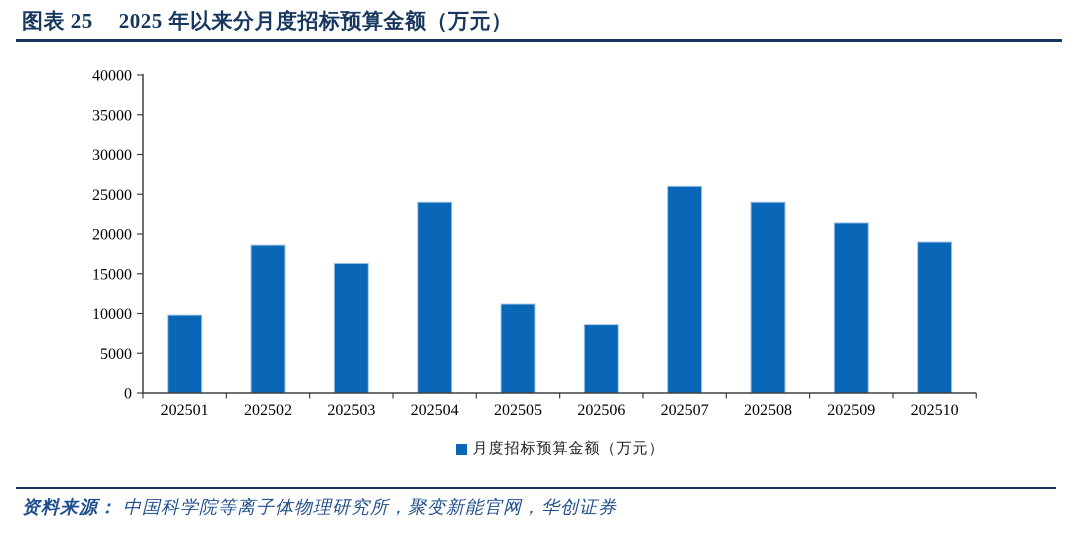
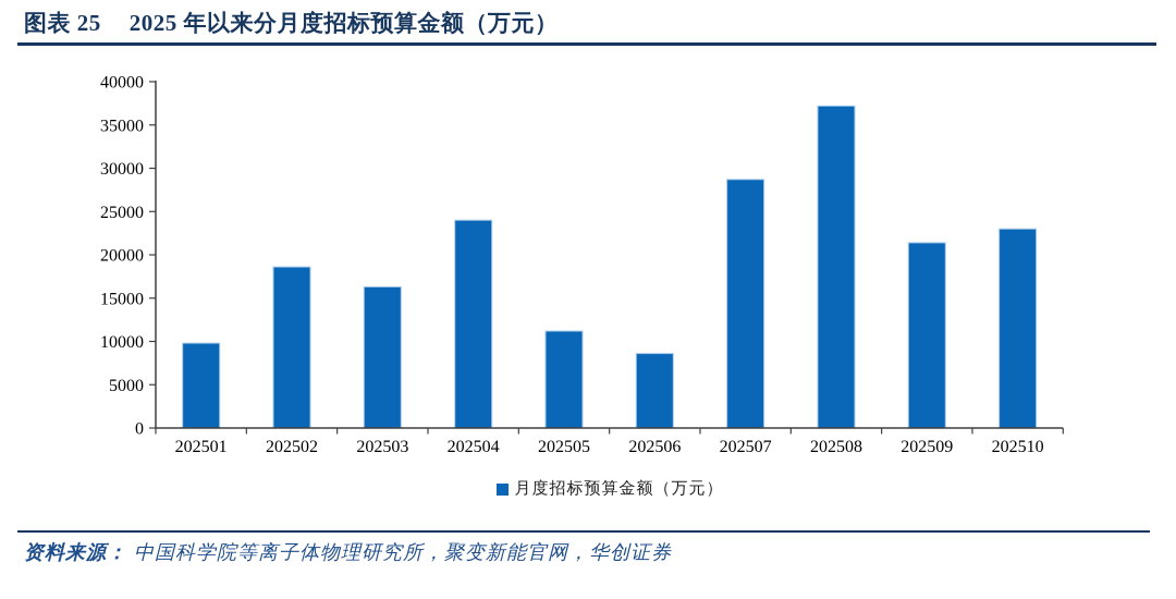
202507: 26000 -> 29000
202508: 24000 -> 37000
202510: 19000 -> 23000
